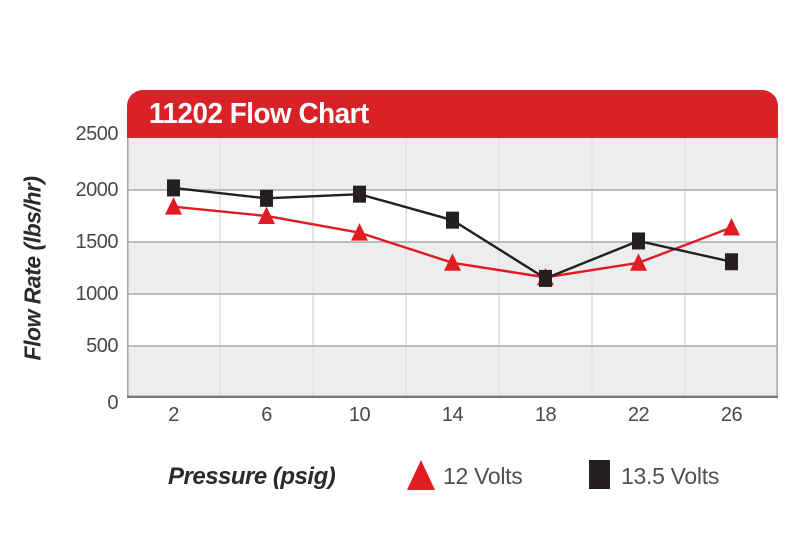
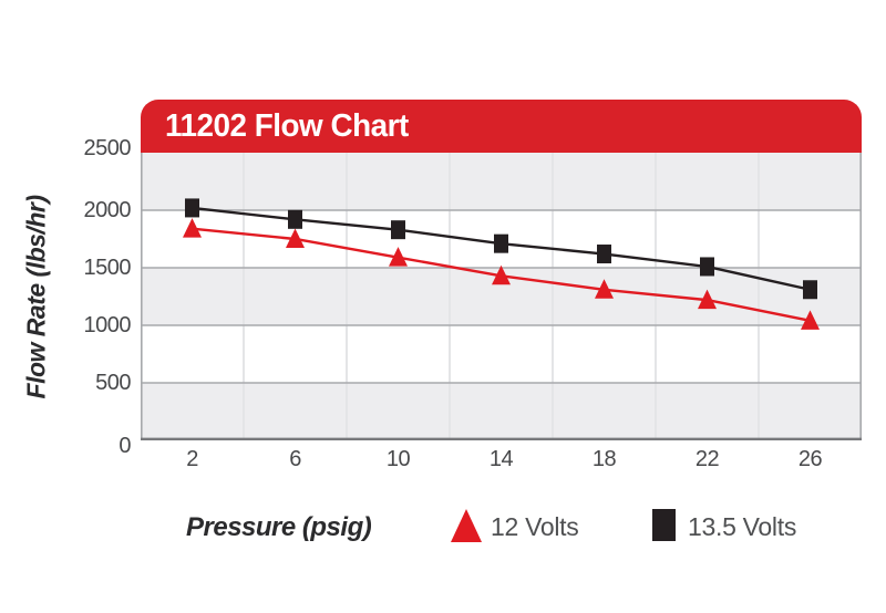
13.5 Volts/10: 1960 -> 1830
12 Volts/14: 1300 -> 1430
12 Volts/18: 1160 -> 1310
13.5 Volts/18: 1150 -> 1620
12 Volts/22: 1300 -> 1220
12 Volts/26: 1640 -> 1040
